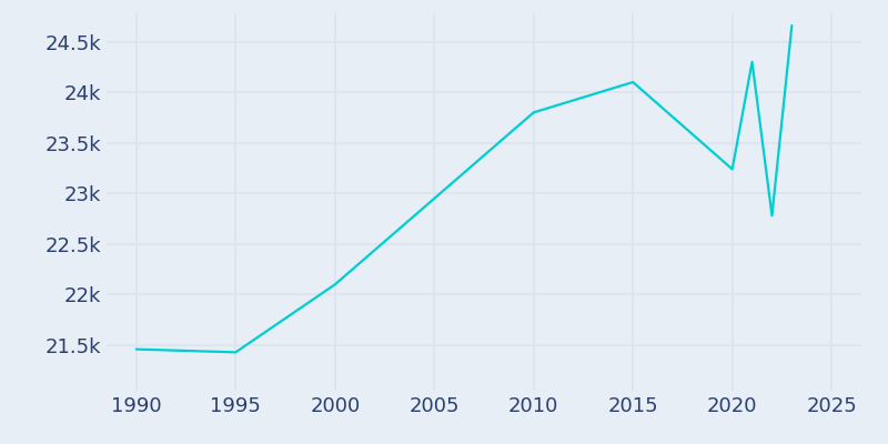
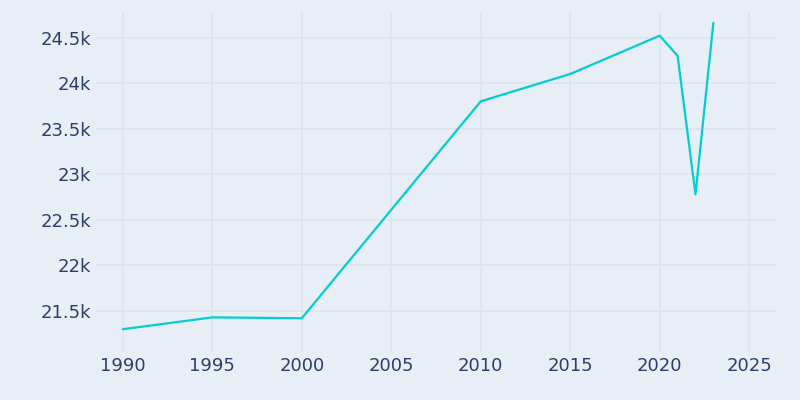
1990: 21.46k -> 21.30k
2000: 22.10k -> 21.42k
2020: 23.24k -> 24.52k
